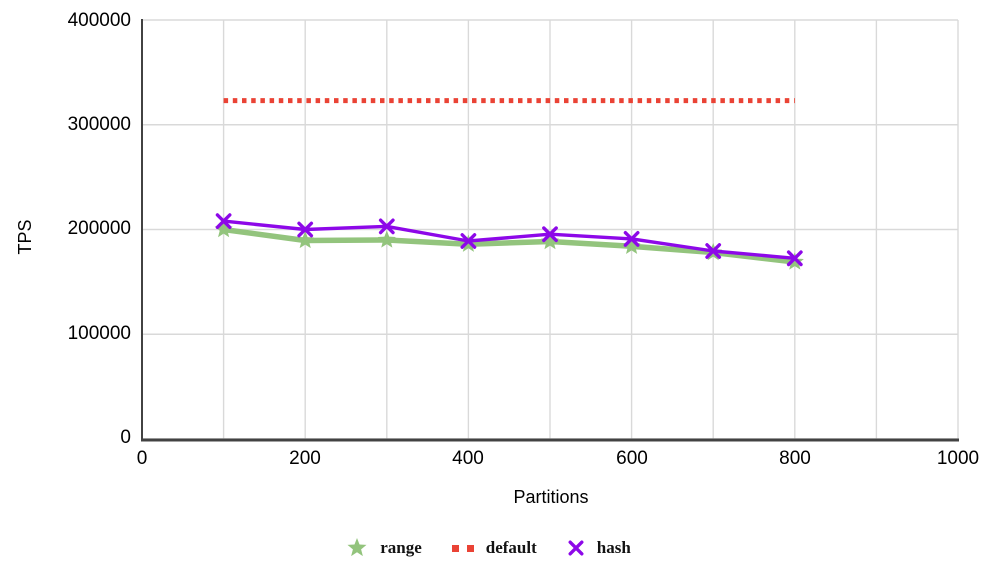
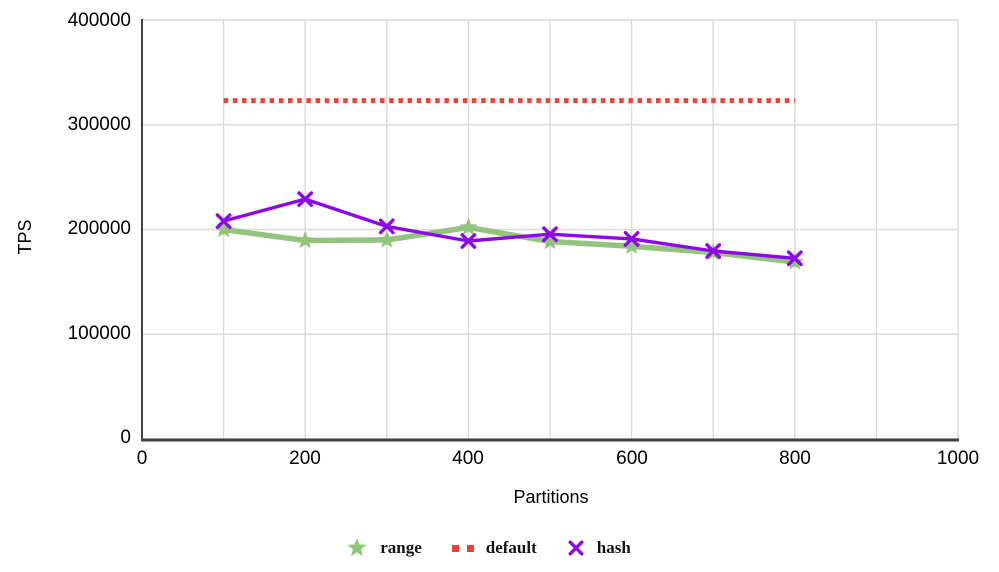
hash/200: 200000 -> 229000
range/400: 186000 -> 202000
